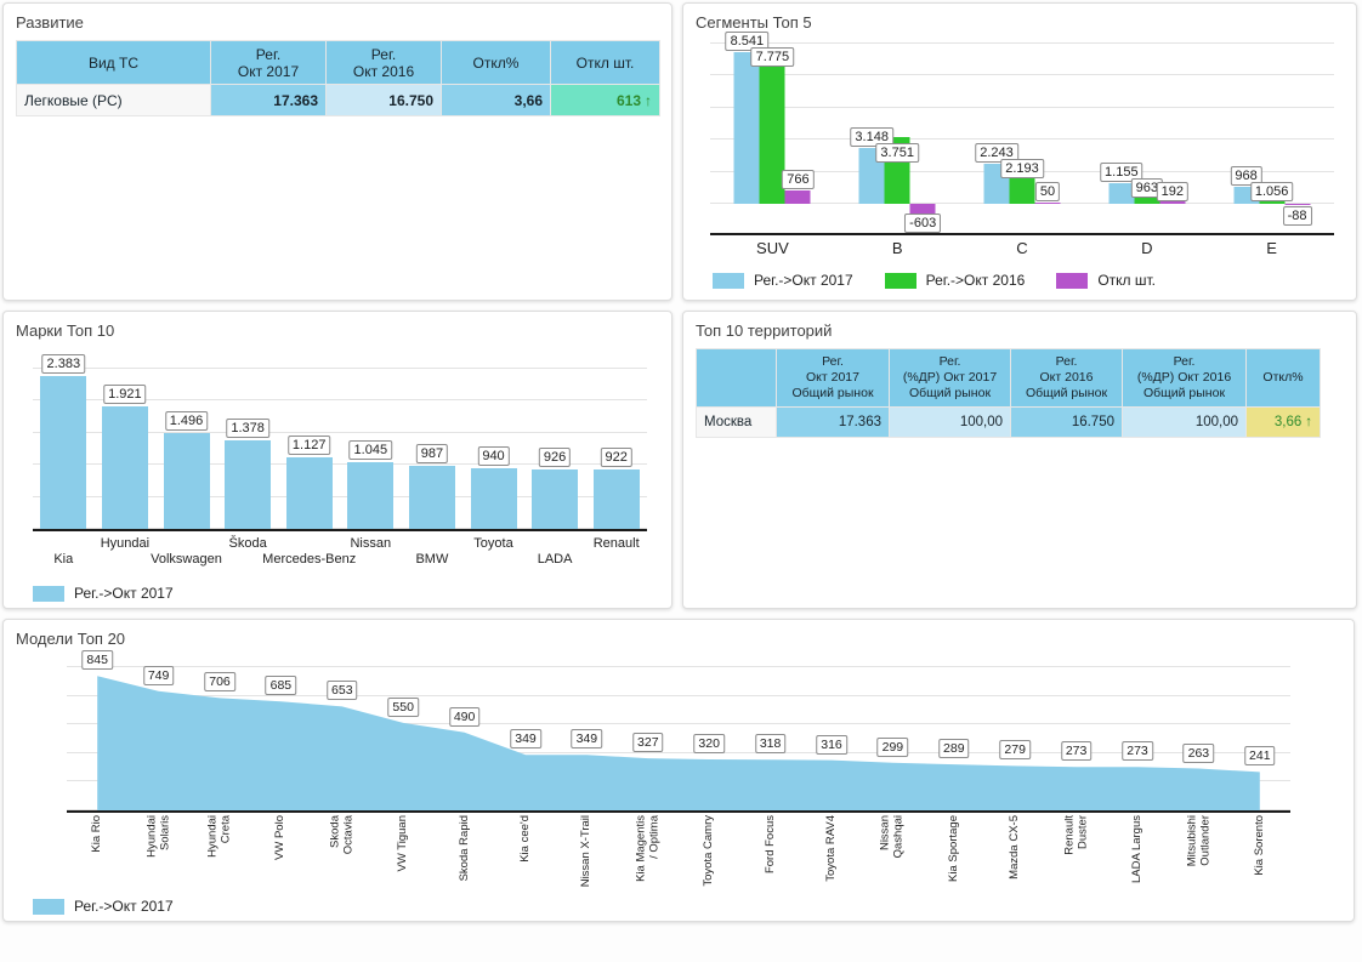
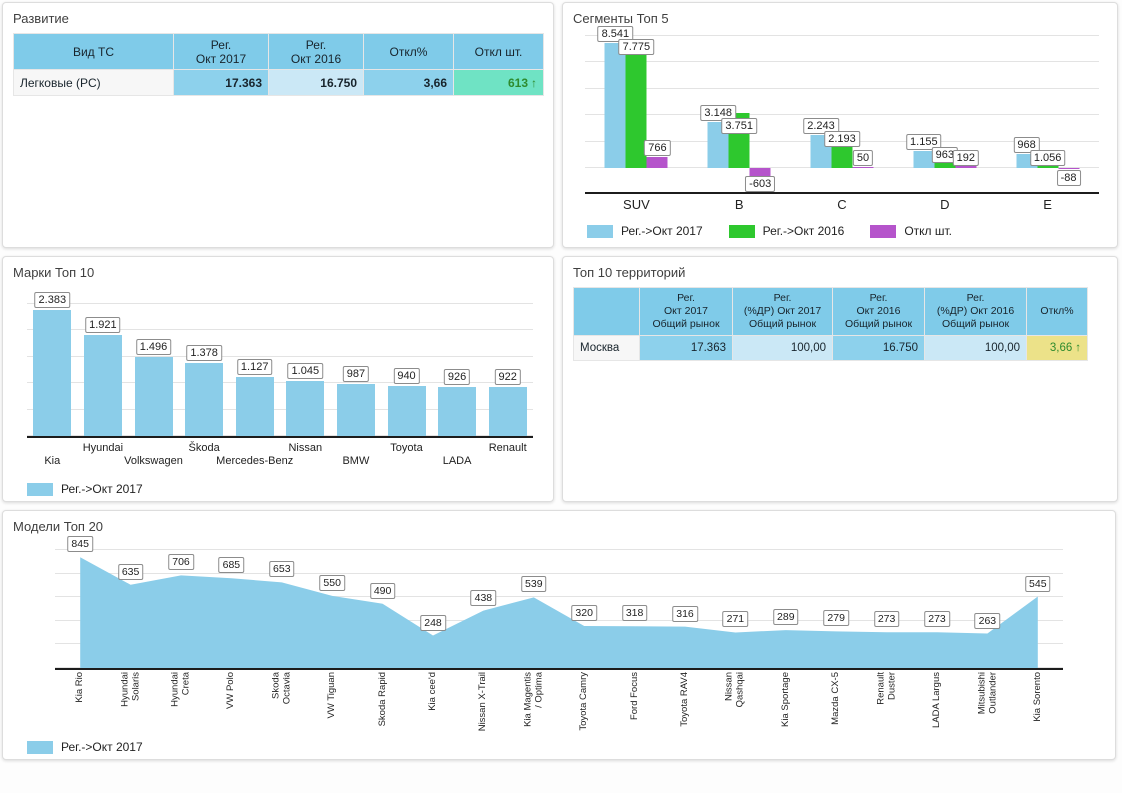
Модели Топ 20/Hyundai Solaris: 749 -> 635
Модели Топ 20/Kia cee'd: 349 -> 248
Модели Топ 20/Nissan X-Trail: 349 -> 438
Модели Топ 20/Kia Magentis / Optima: 327 -> 539
Модели Топ 20/Nissan Qashqai: 299 -> 271
Модели Топ 20/Kia Sorento: 241 -> 545
